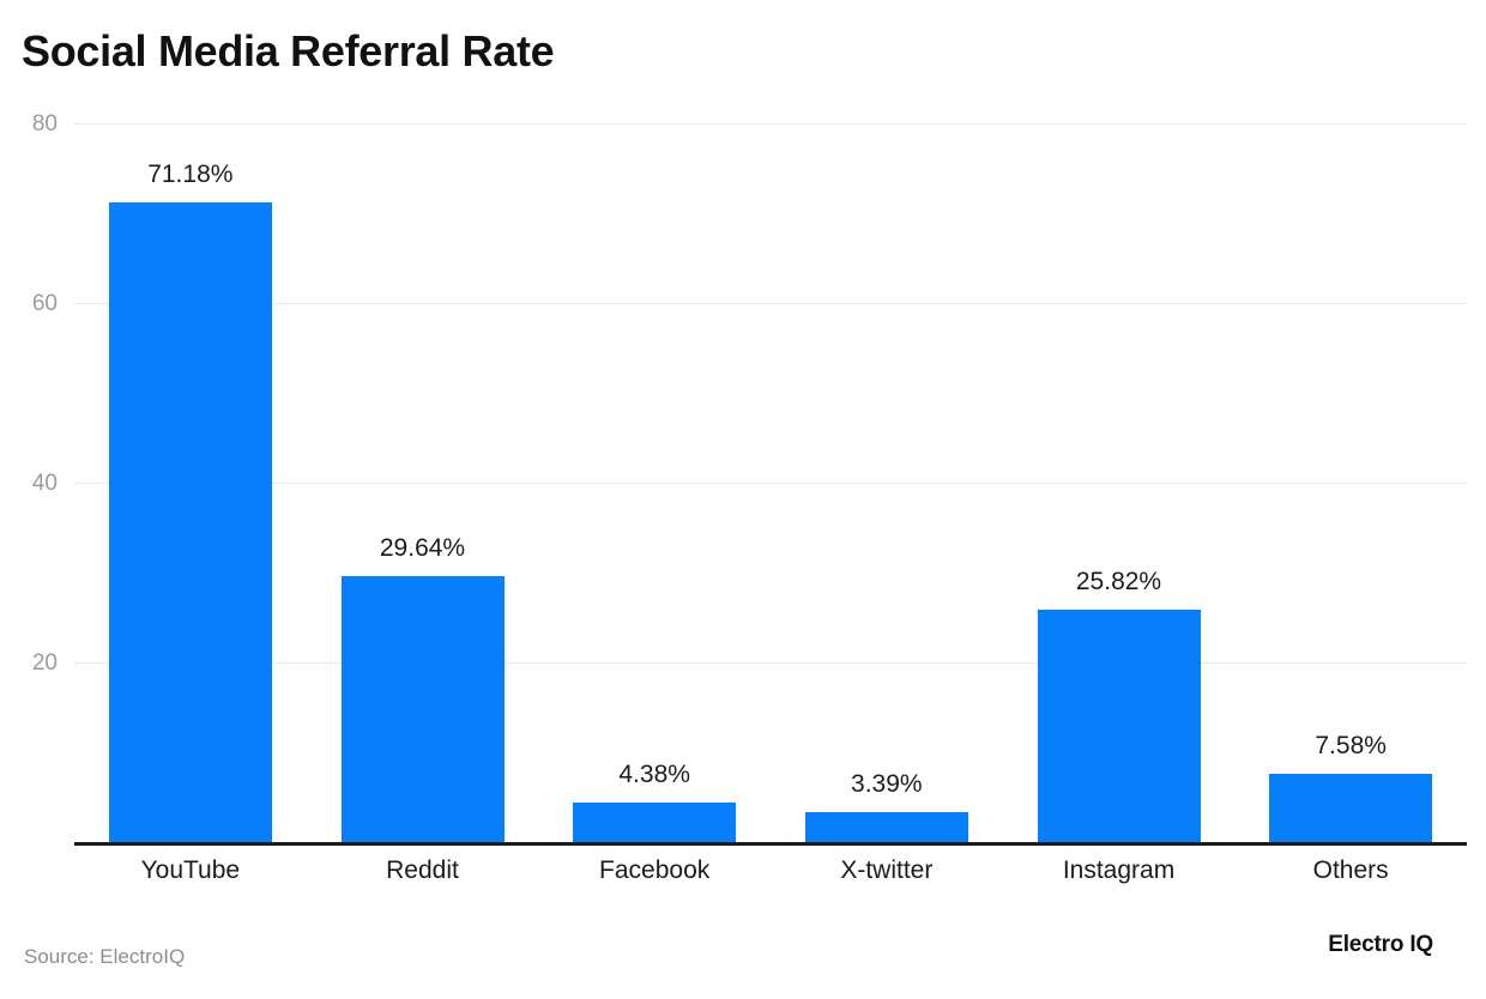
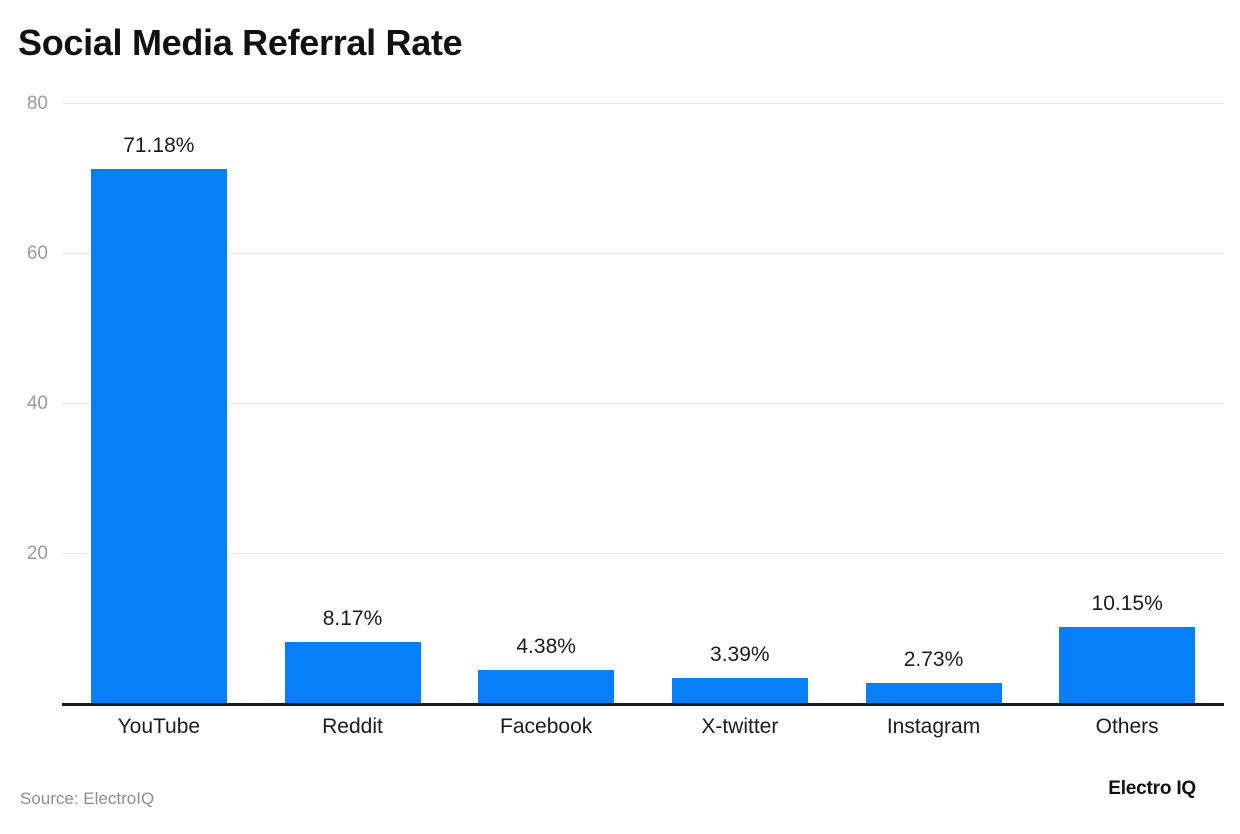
Reddit: 29.64% -> 8.17%
Instagram: 25.82% -> 2.73%
Others: 7.58% -> 10.15%
